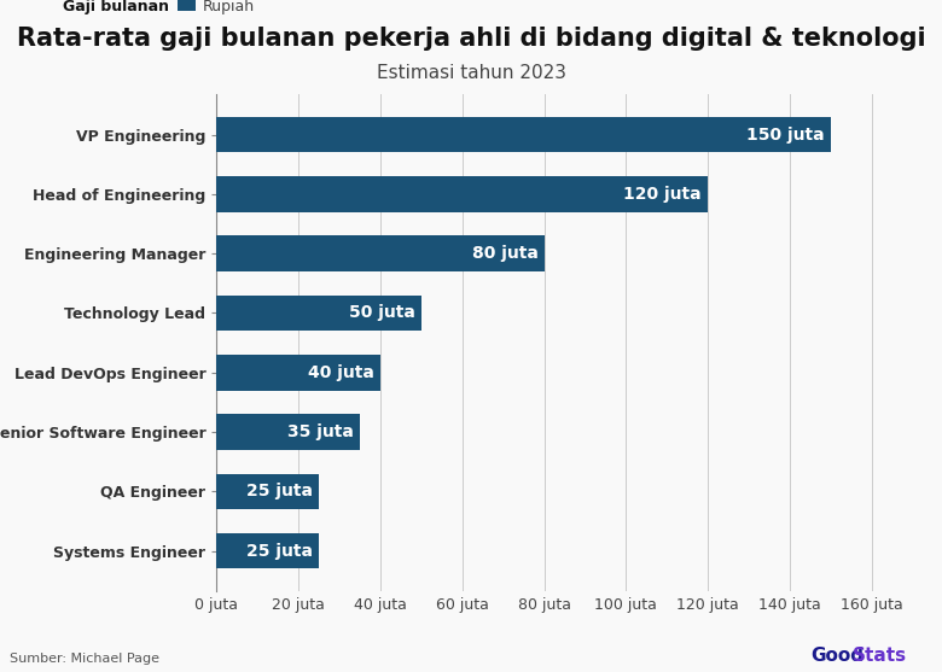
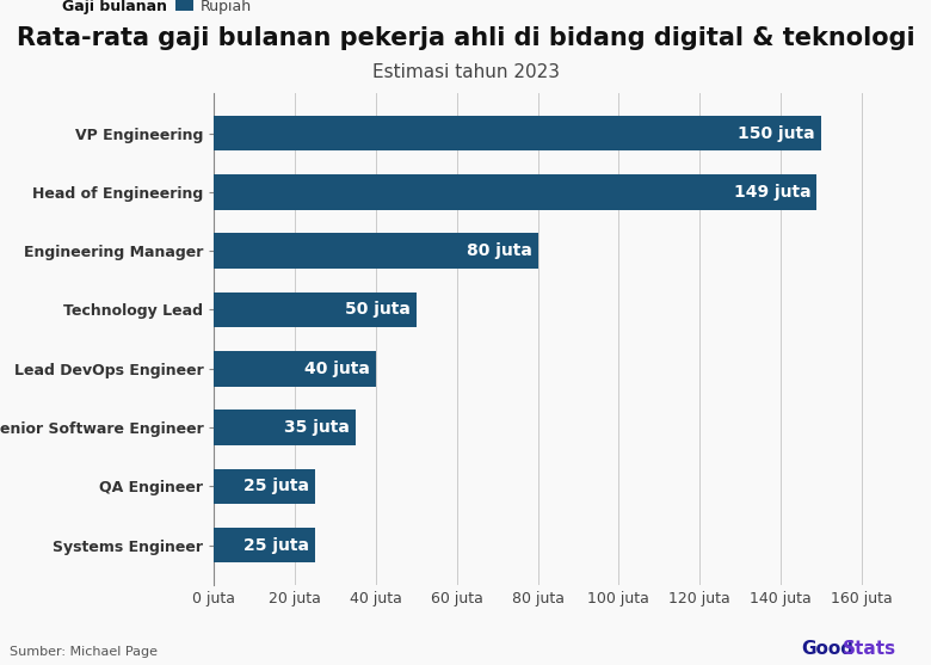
Head of Engineering: 120 -> 149
